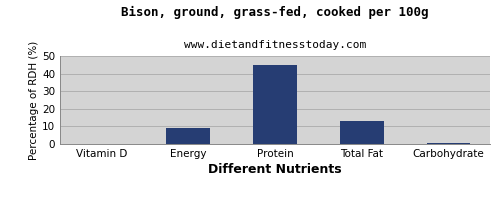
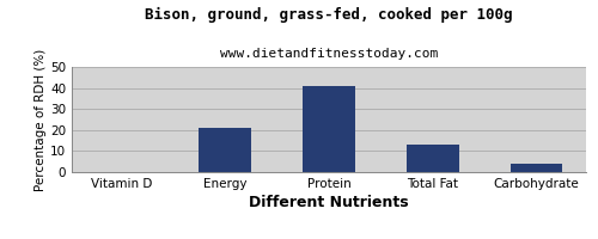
Energy: 9 -> 21
Protein: 45 -> 41
Carbohydrate: 0 -> 4
